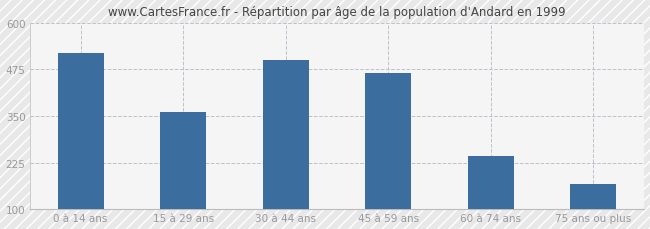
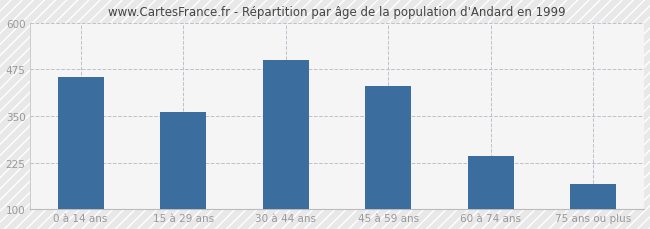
0 à 14 ans: 520 -> 455
45 à 59 ans: 465 -> 432
